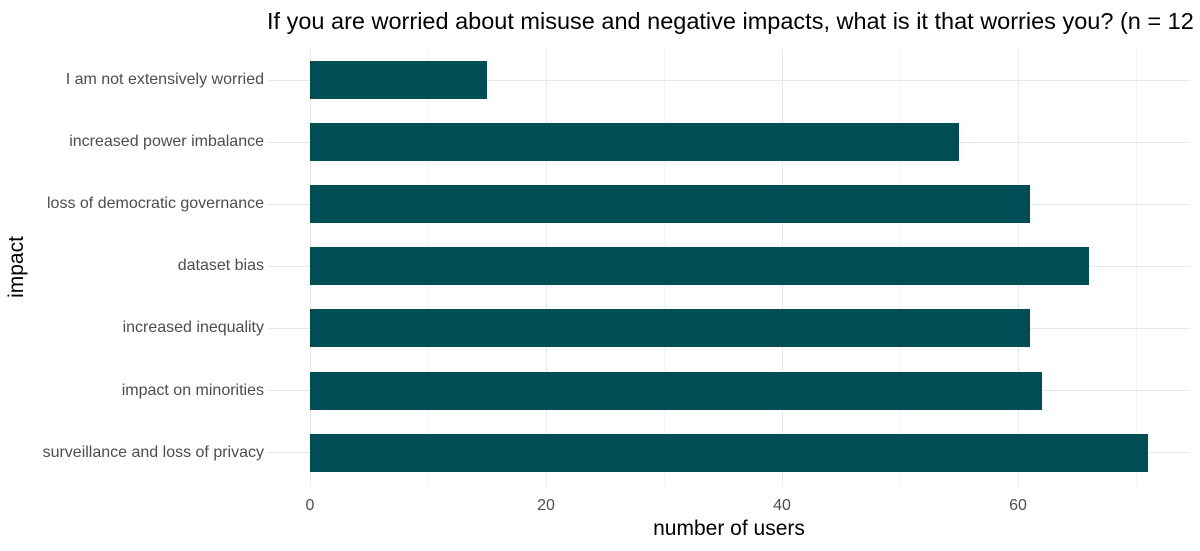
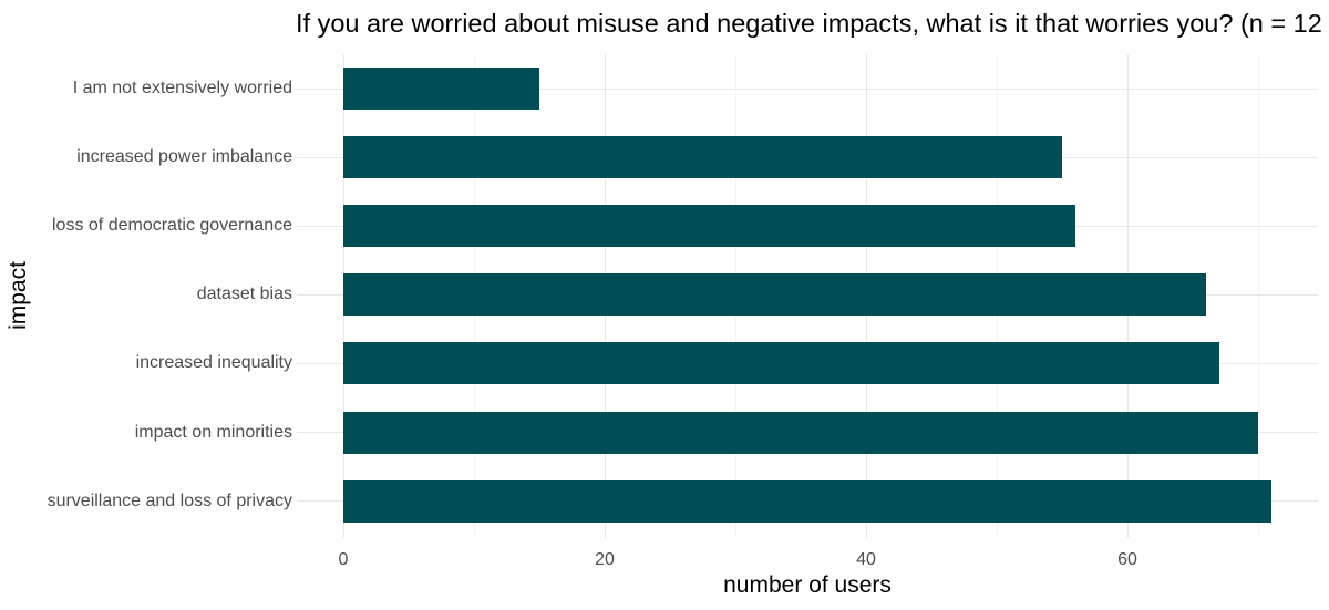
loss of democratic governance: 61 -> 56
increased inequality: 61 -> 67
impact on minorities: 62 -> 70
